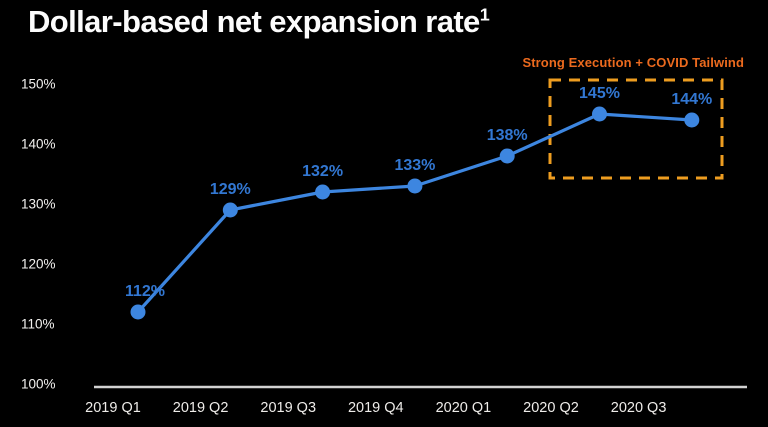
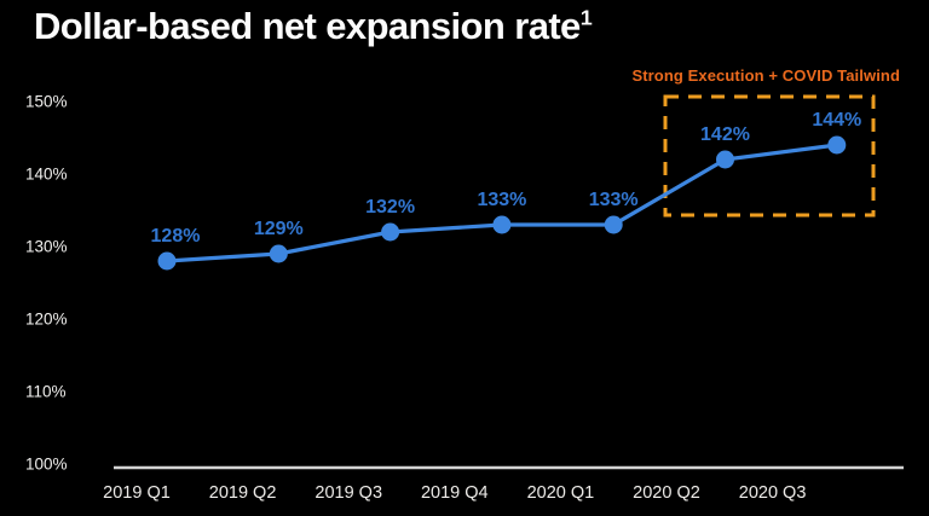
2019 Q1: 112% -> 128%
2020 Q1: 138% -> 133%
2020 Q2: 145% -> 142%
